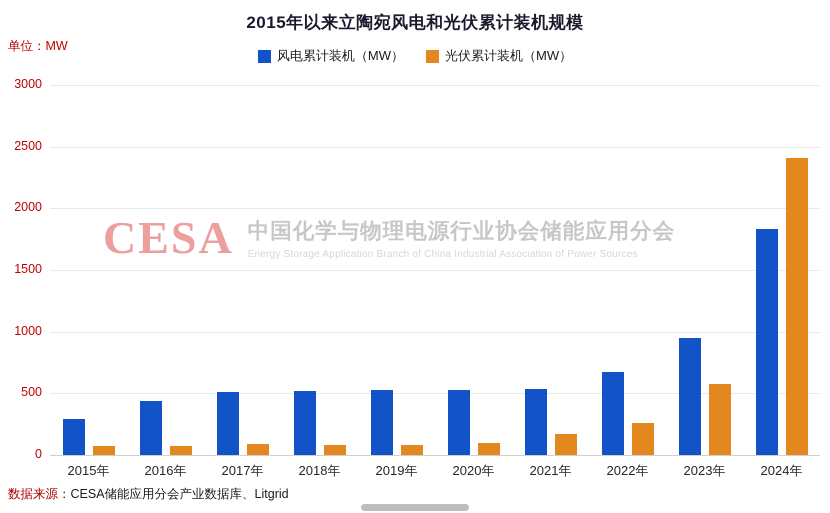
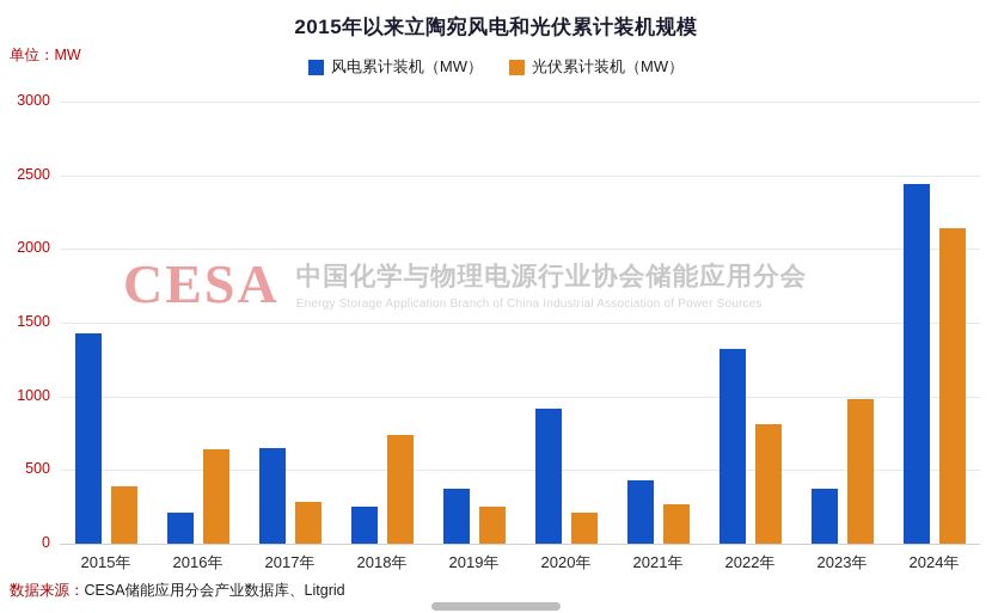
风电累计装机（MW）/2015年: 300 -> 1430
光伏累计装机（MW）/2015年: 70 -> 390
风电累计装机（MW）/2016年: 440 -> 210
光伏累计装机（MW）/2016年: 80 -> 640
风电累计装机（MW）/2017年: 510 -> 650
光伏累计装机（MW）/2017年: 90 -> 280
风电累计装机（MW）/2018年: 520 -> 250
光伏累计装机（MW）/2018年: 80 -> 740
风电累计装机（MW）/2019年: 530 -> 370
光伏累计装机（MW）/2019年: 80 -> 250
风电累计装机（MW）/2020年: 530 -> 920
光伏累计装机（MW）/2020年: 100 -> 210
风电累计装机（MW）/2021年: 540 -> 430
光伏累计装机（MW）/2021年: 170 -> 270
风电累计装机（MW）/2022年: 670 -> 1320
光伏累计装机（MW）/2022年: 260 -> 810
风电累计装机（MW）/2023年: 940 -> 370
光伏累计装机（MW）/2023年: 580 -> 980
风电累计装机（MW）/2024年: 1830 -> 2440
光伏累计装机（MW）/2024年: 2410 -> 2140
